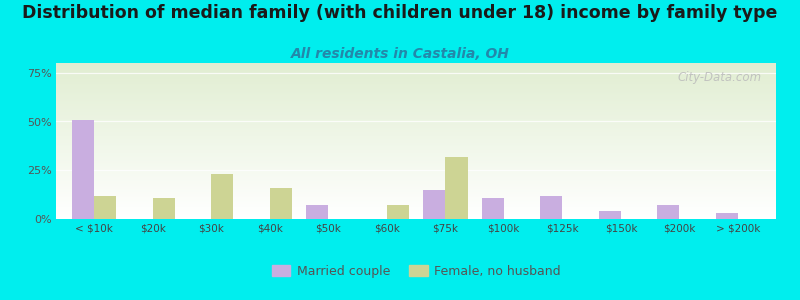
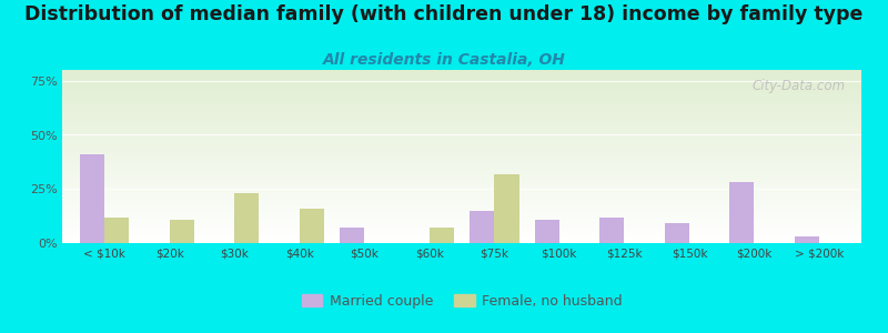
Married couple/< $10k: 51% -> 41%
Married couple/$150k: 4% -> 9%
Married couple/$200k: 7% -> 28%
